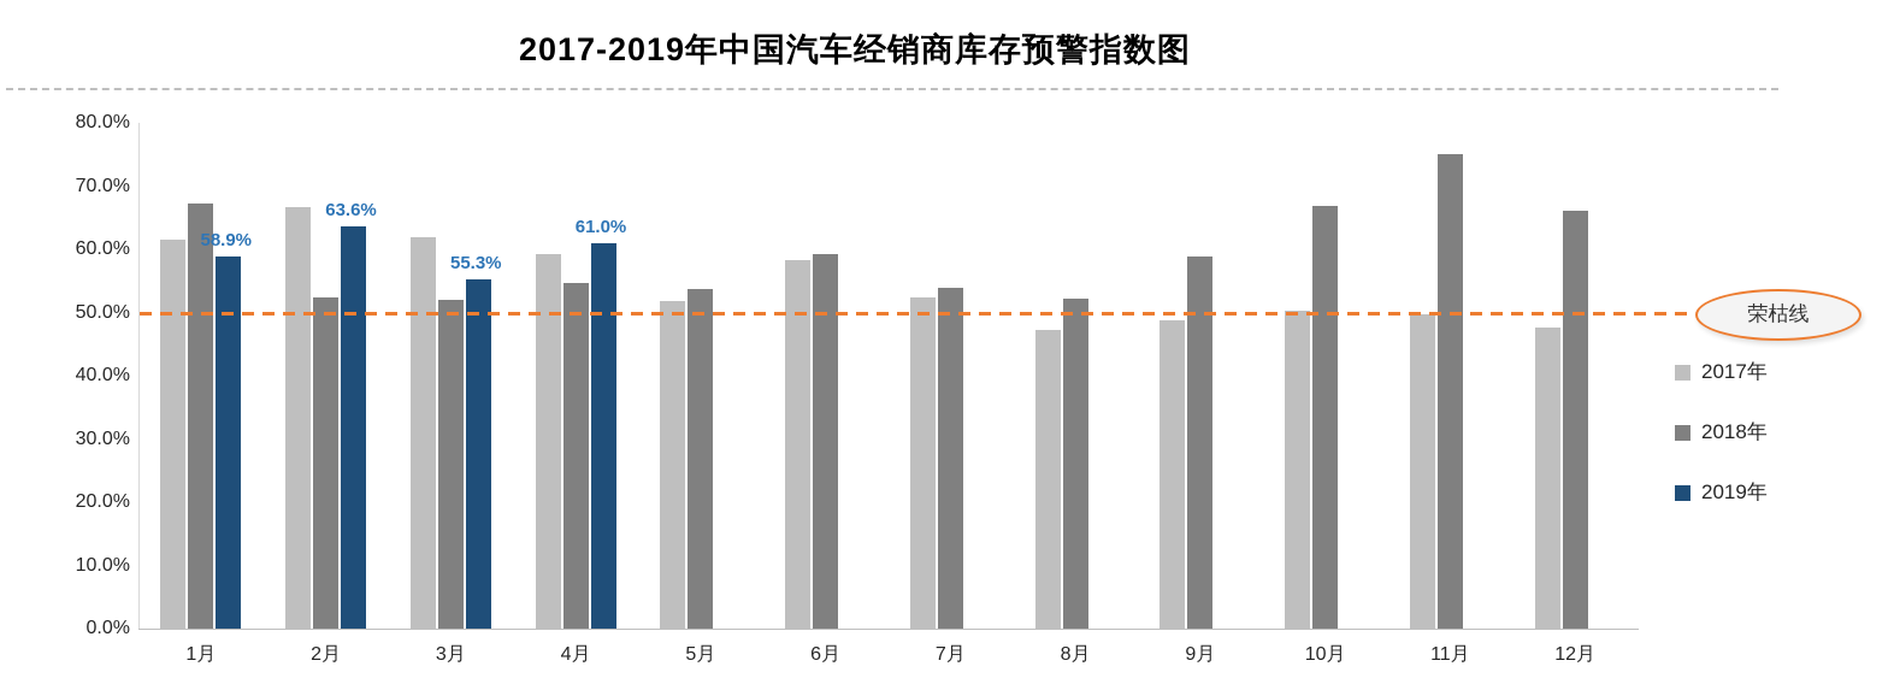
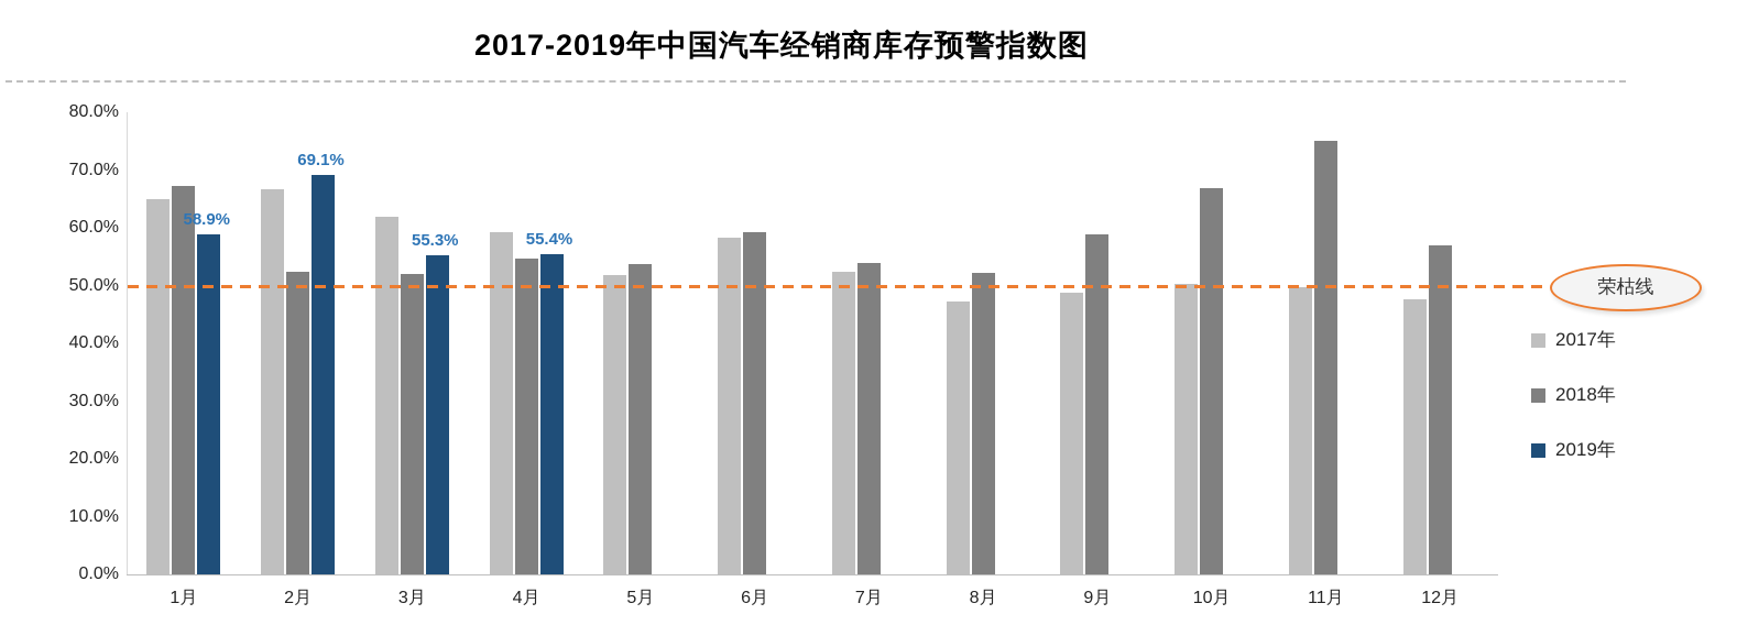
2017年/1月: 62% -> 65%
2019年/2月: 63.6% -> 69.1%
2019年/4月: 61.0% -> 55.4%
2018年/12月: 66% -> 57%
